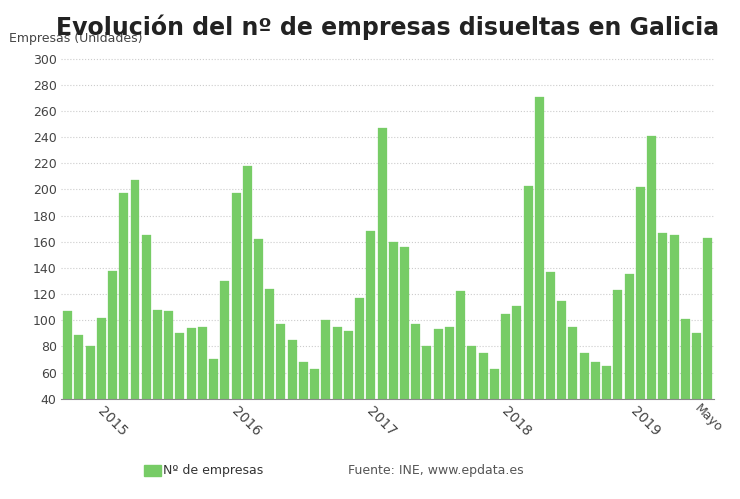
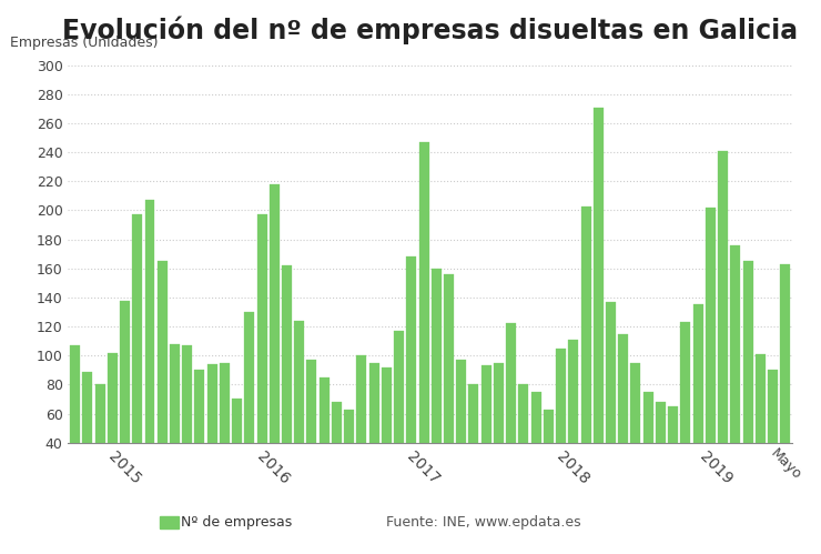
2019: 167 -> 176
